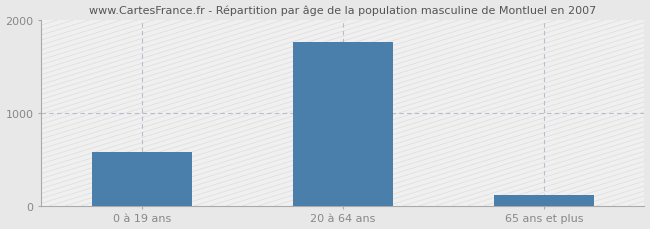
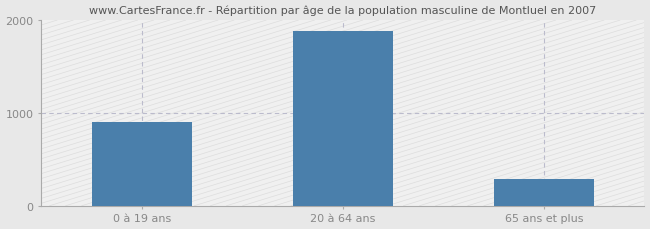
0 à 19 ans: 580 -> 900
20 à 64 ans: 1760 -> 1880
65 ans et plus: 120 -> 290
